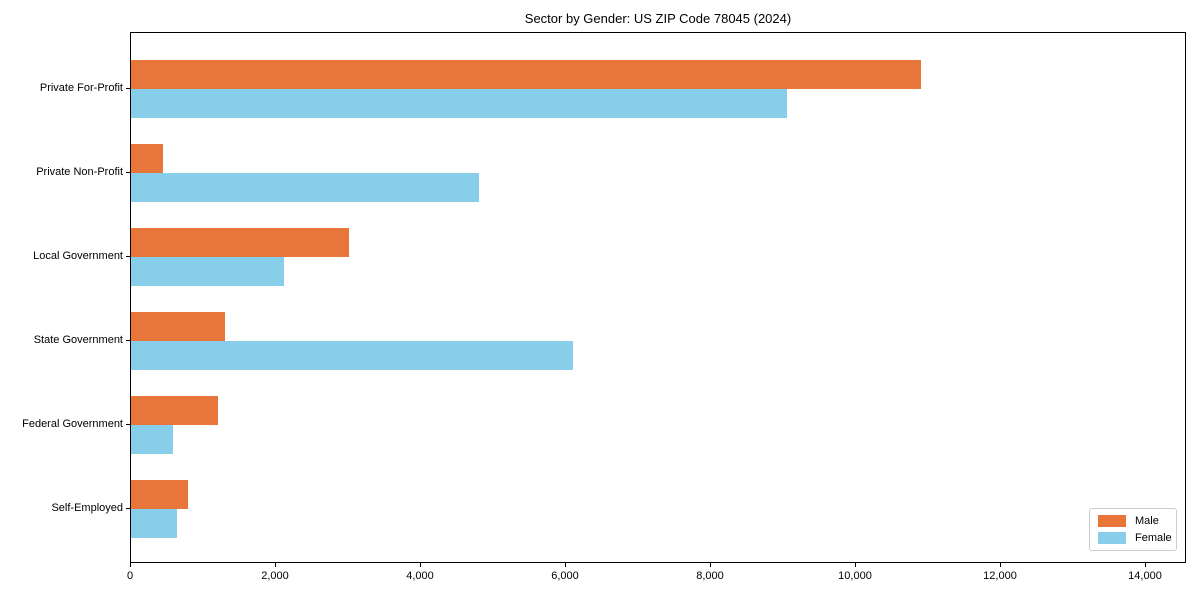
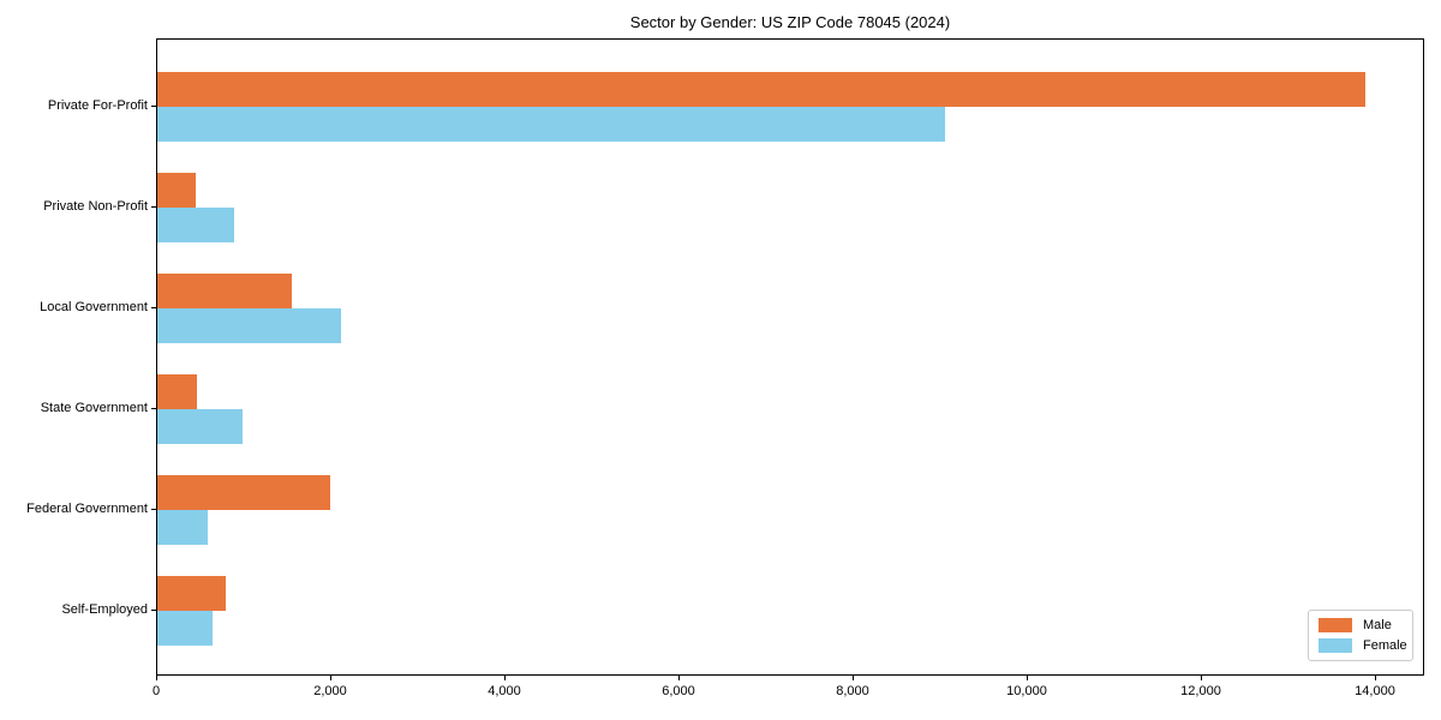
Male/Private For-Profit: 10900 -> 13900
Female/Private Non-Profit: 4800 -> 900
Male/Local Government: 3000 -> 1600
Male/State Government: 1300 -> 500
Female/State Government: 6100 -> 1000
Male/Federal Government: 1200 -> 2000
